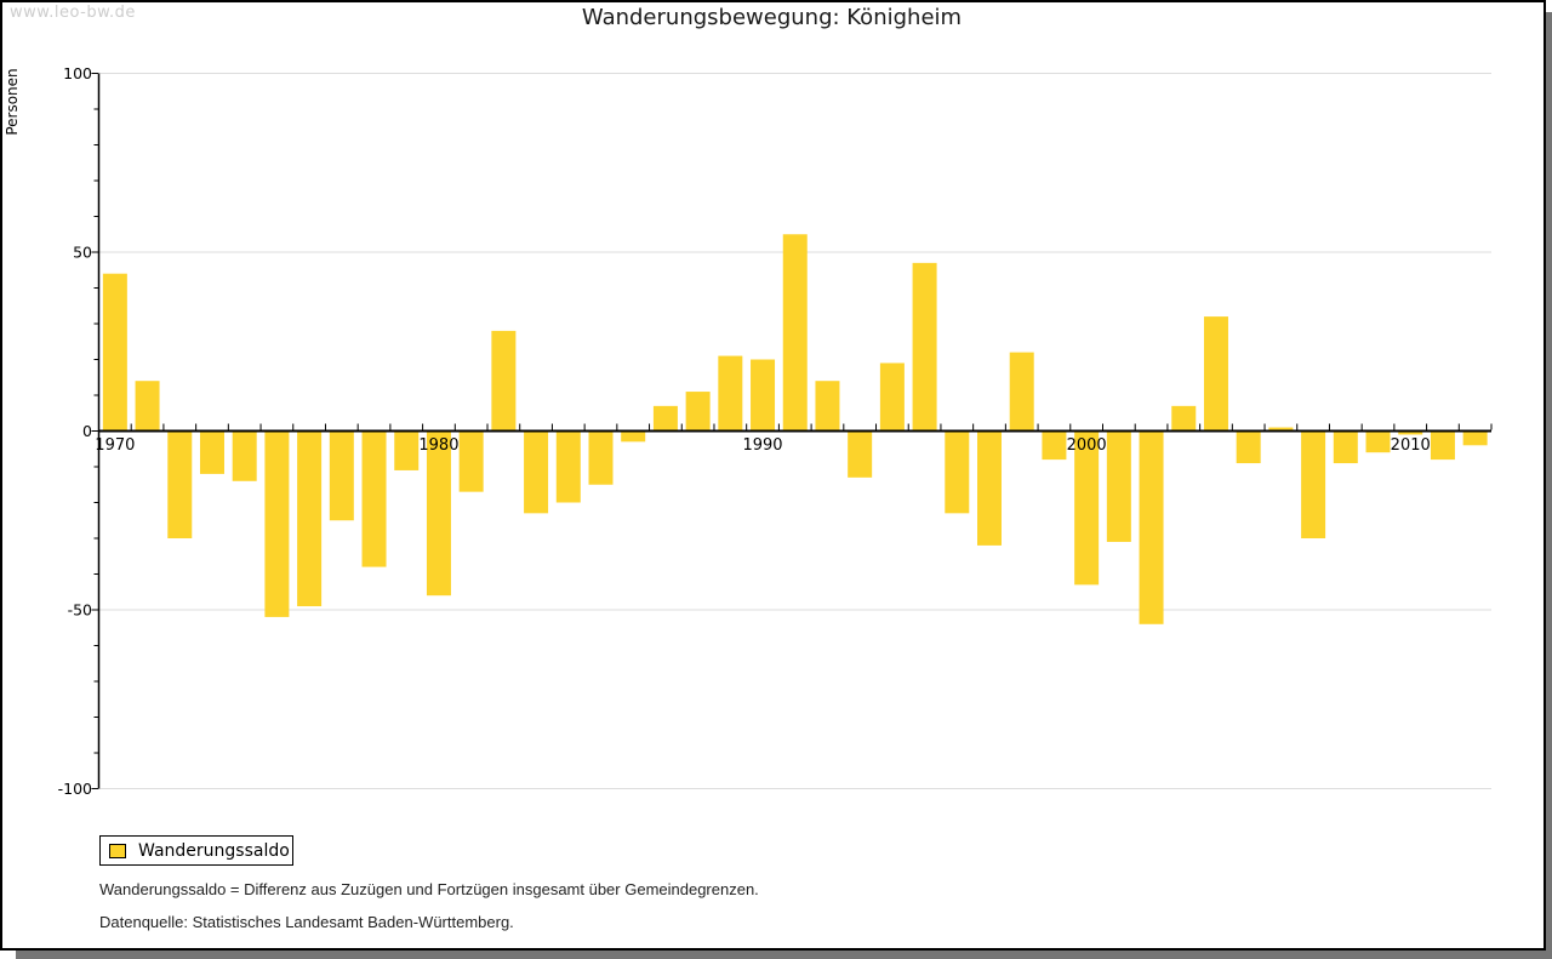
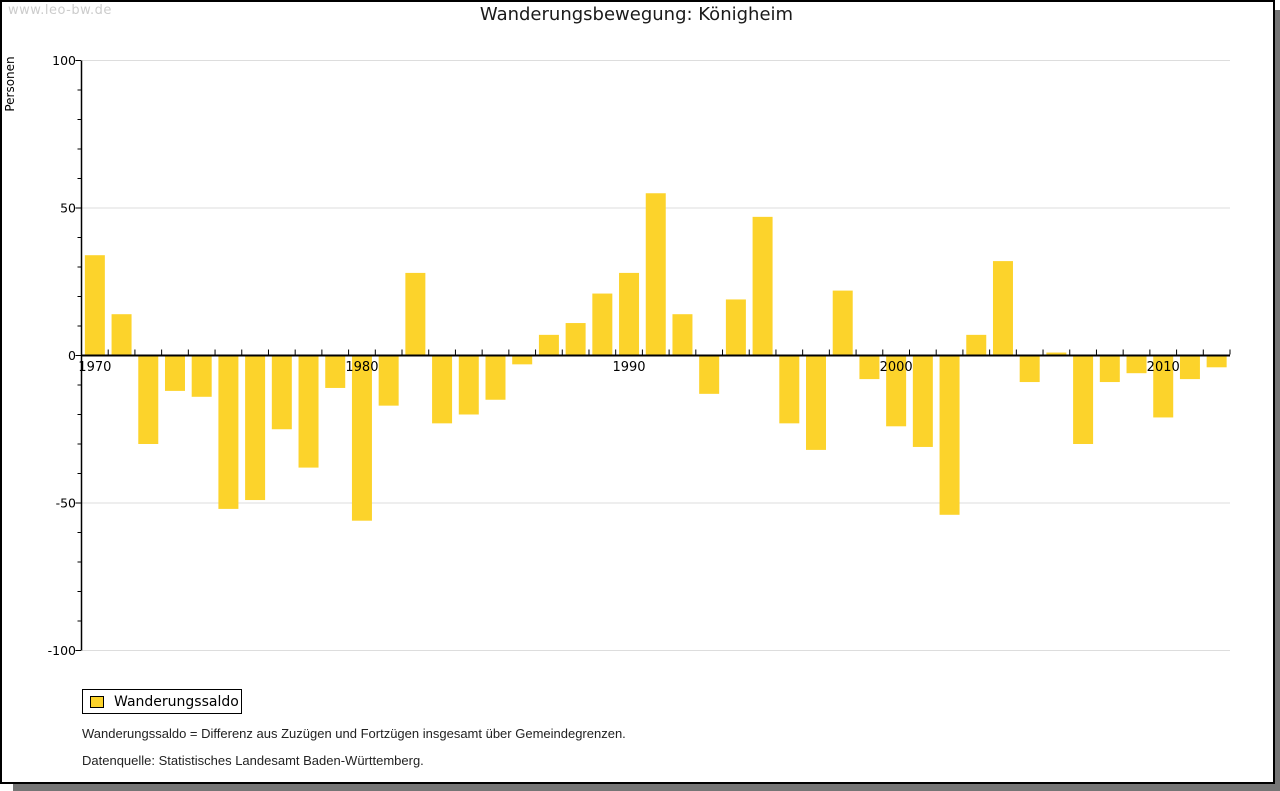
1970: 44 -> 34
1980: -46 -> -56
1990: 20 -> 28
2000: -43 -> -24
2010: -1 -> -21
